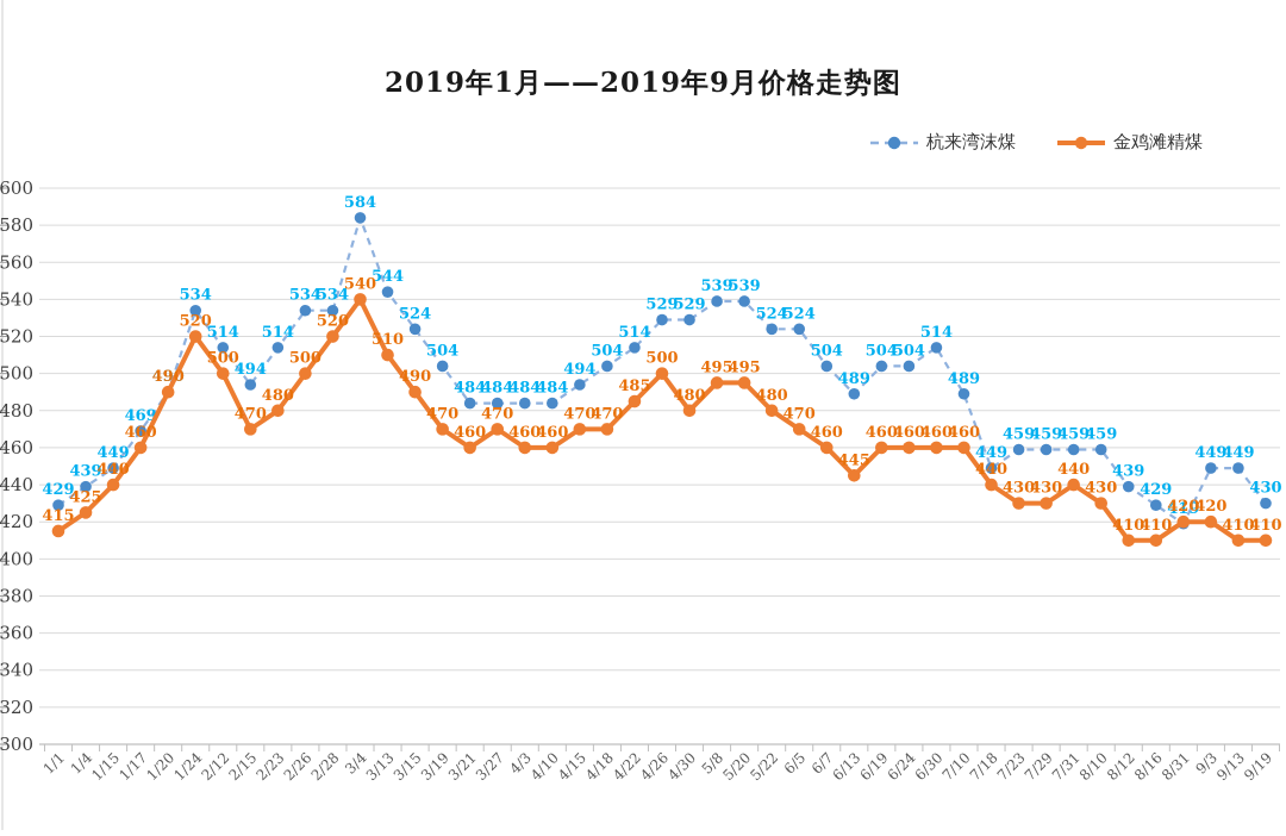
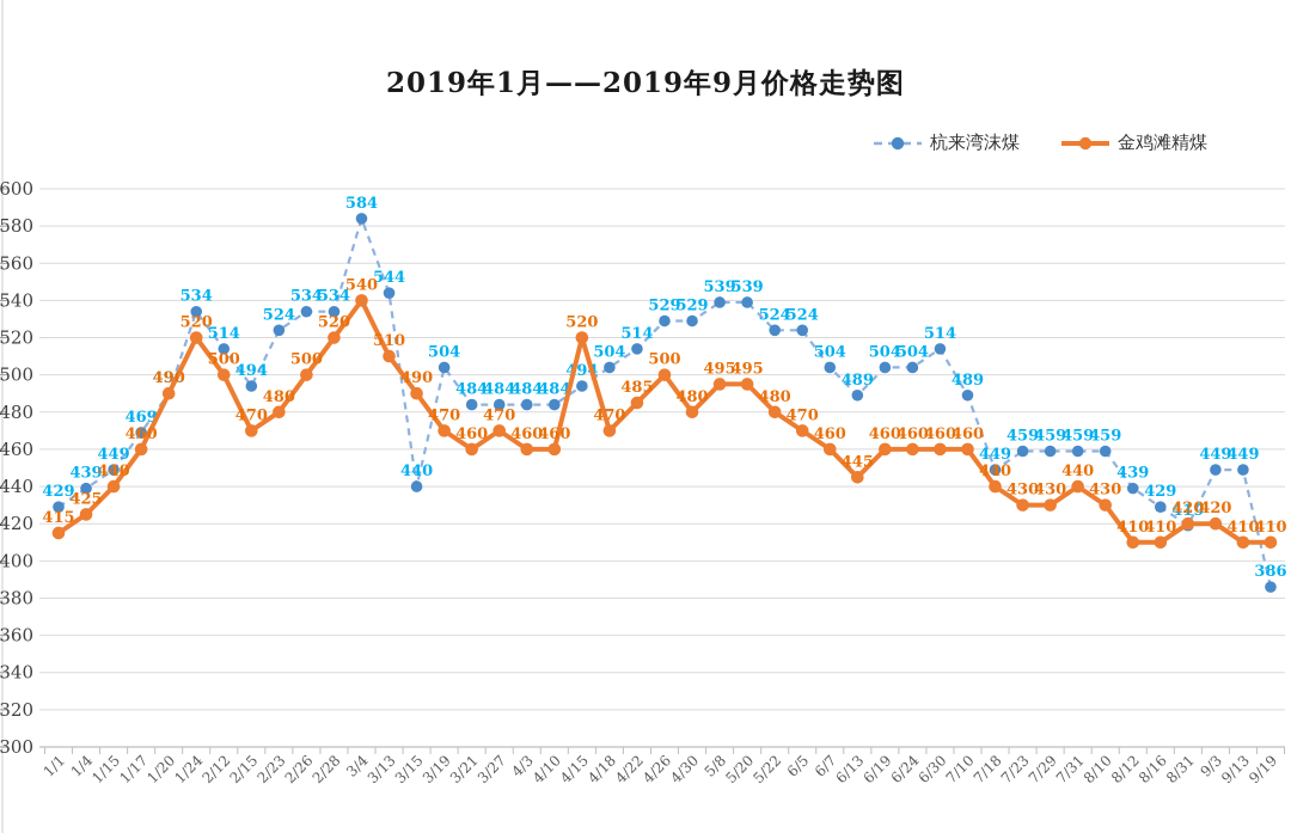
杭来湾沫煤/2/23: 514 -> 524
杭来湾沫煤/3/15: 524 -> 440
金鸡滩精煤/4/15: 470 -> 520
杭来湾沫煤/9/19: 430 -> 386
